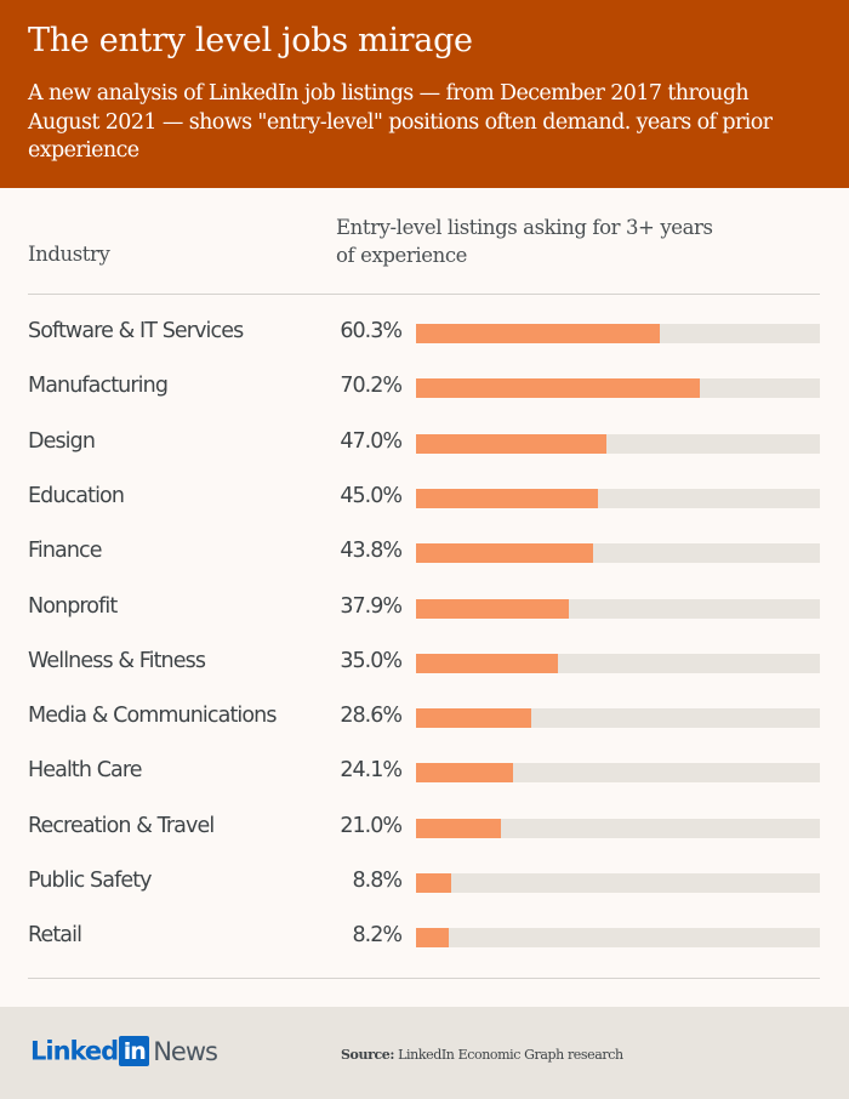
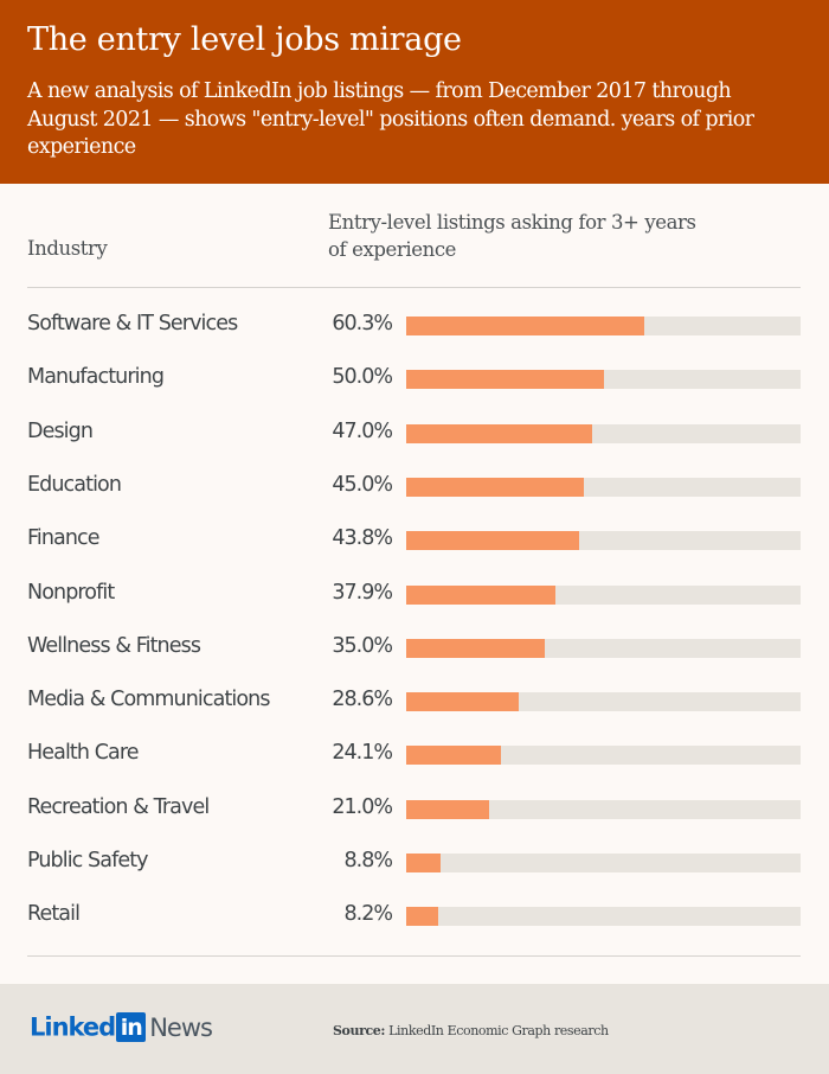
Manufacturing: 70.2% -> 50.0%
